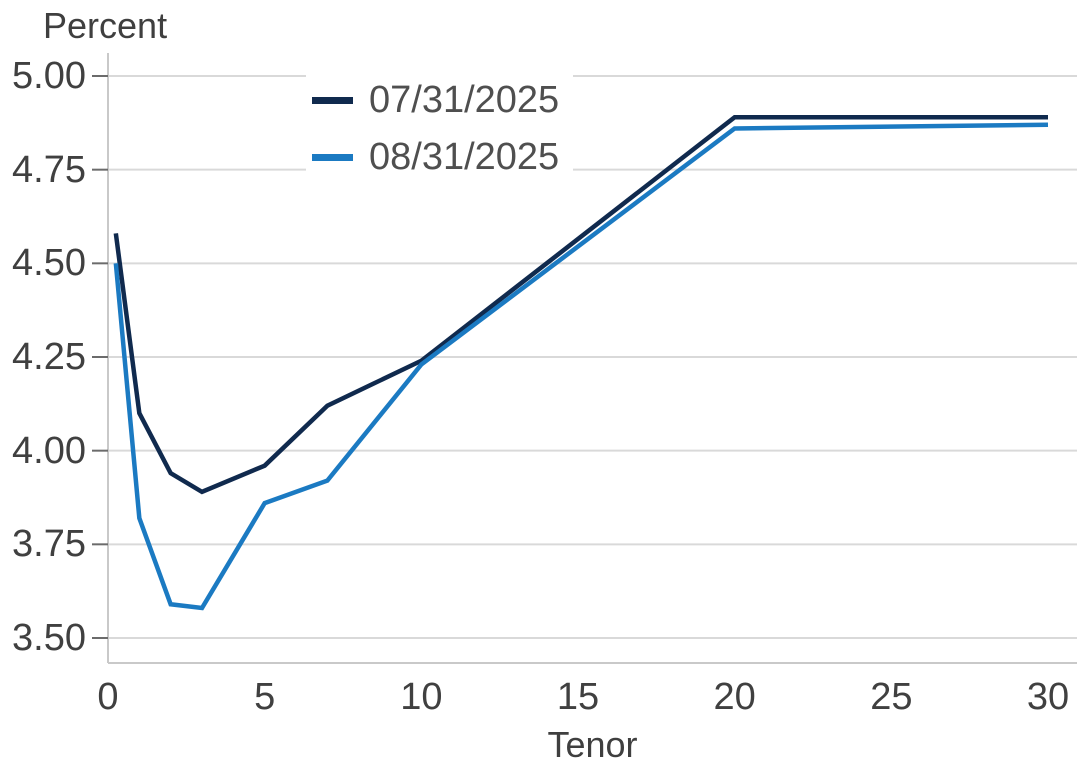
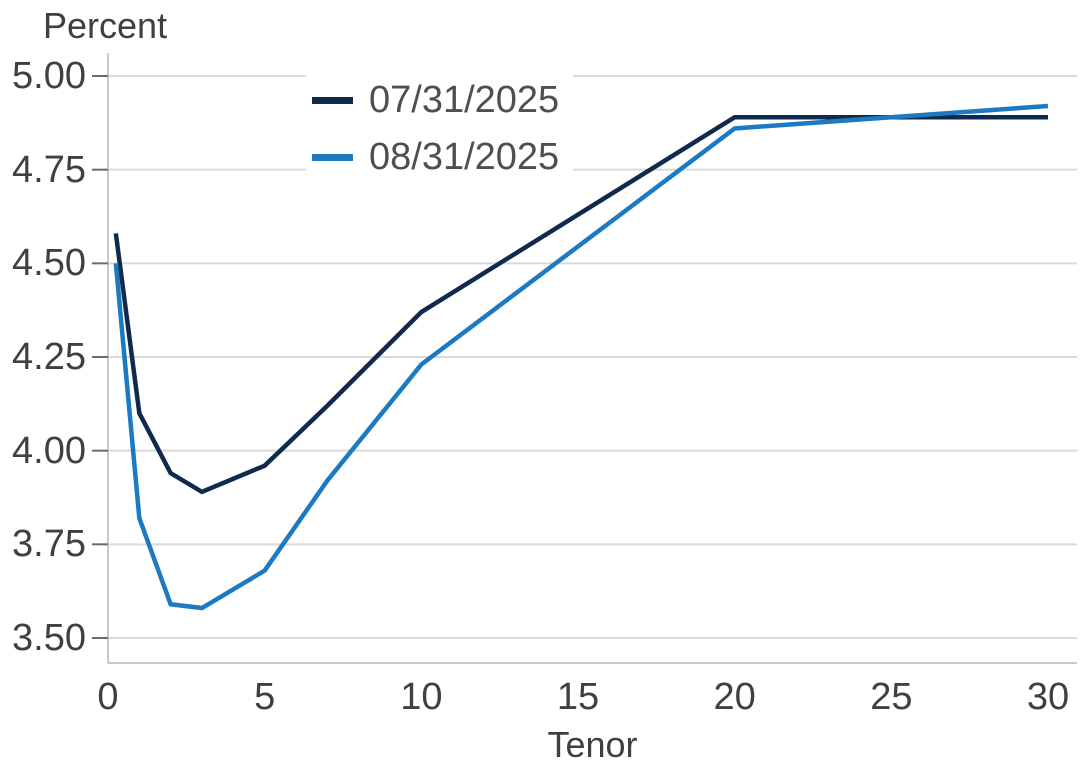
08/31/2025/5: 3.86 -> 3.68
07/31/2025/10: 4.24 -> 4.37
08/31/2025/30: 4.87 -> 4.92
